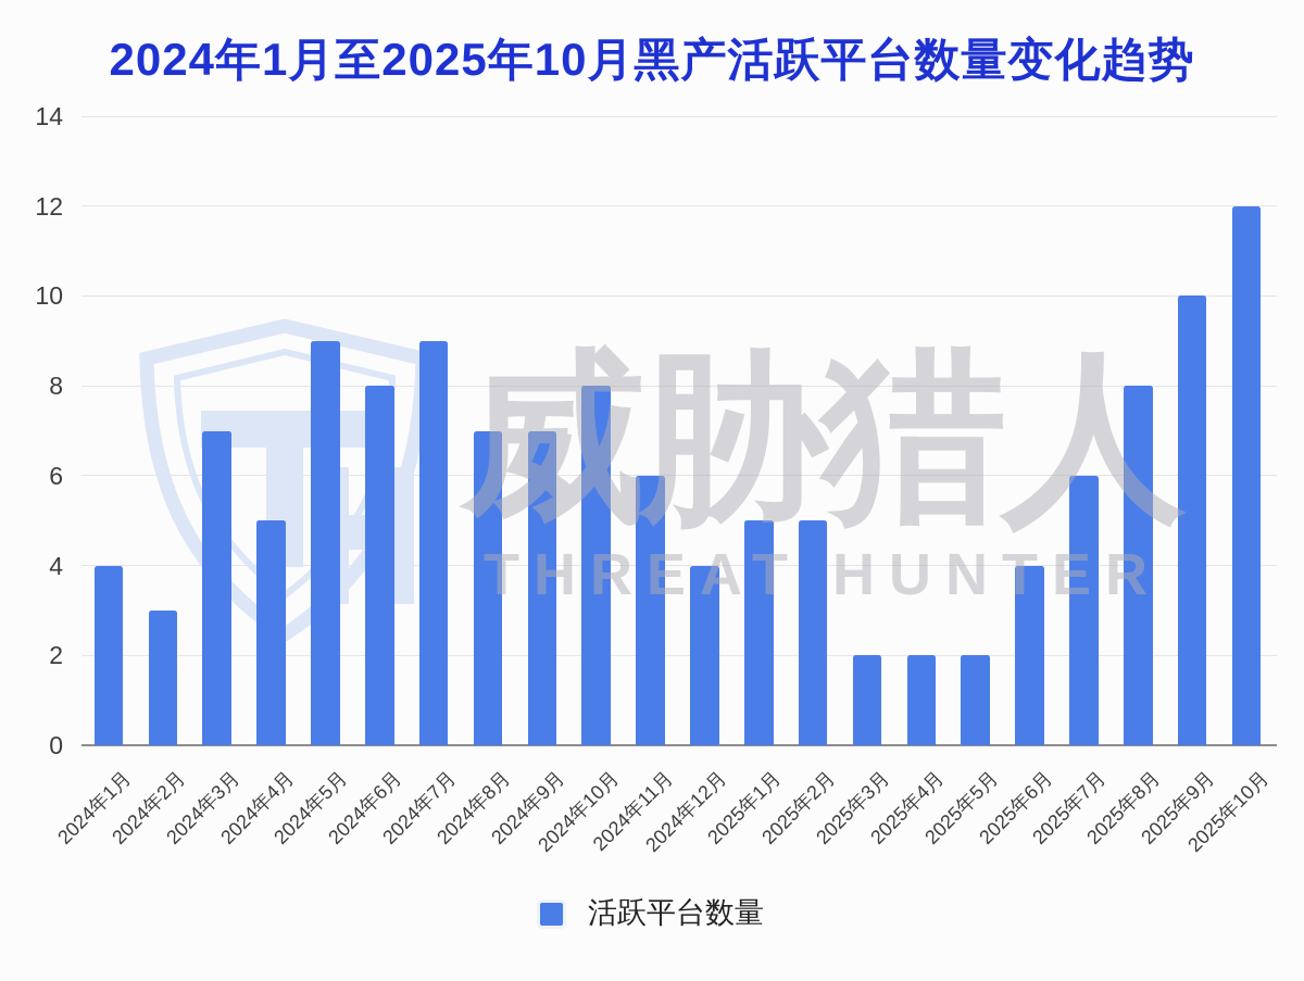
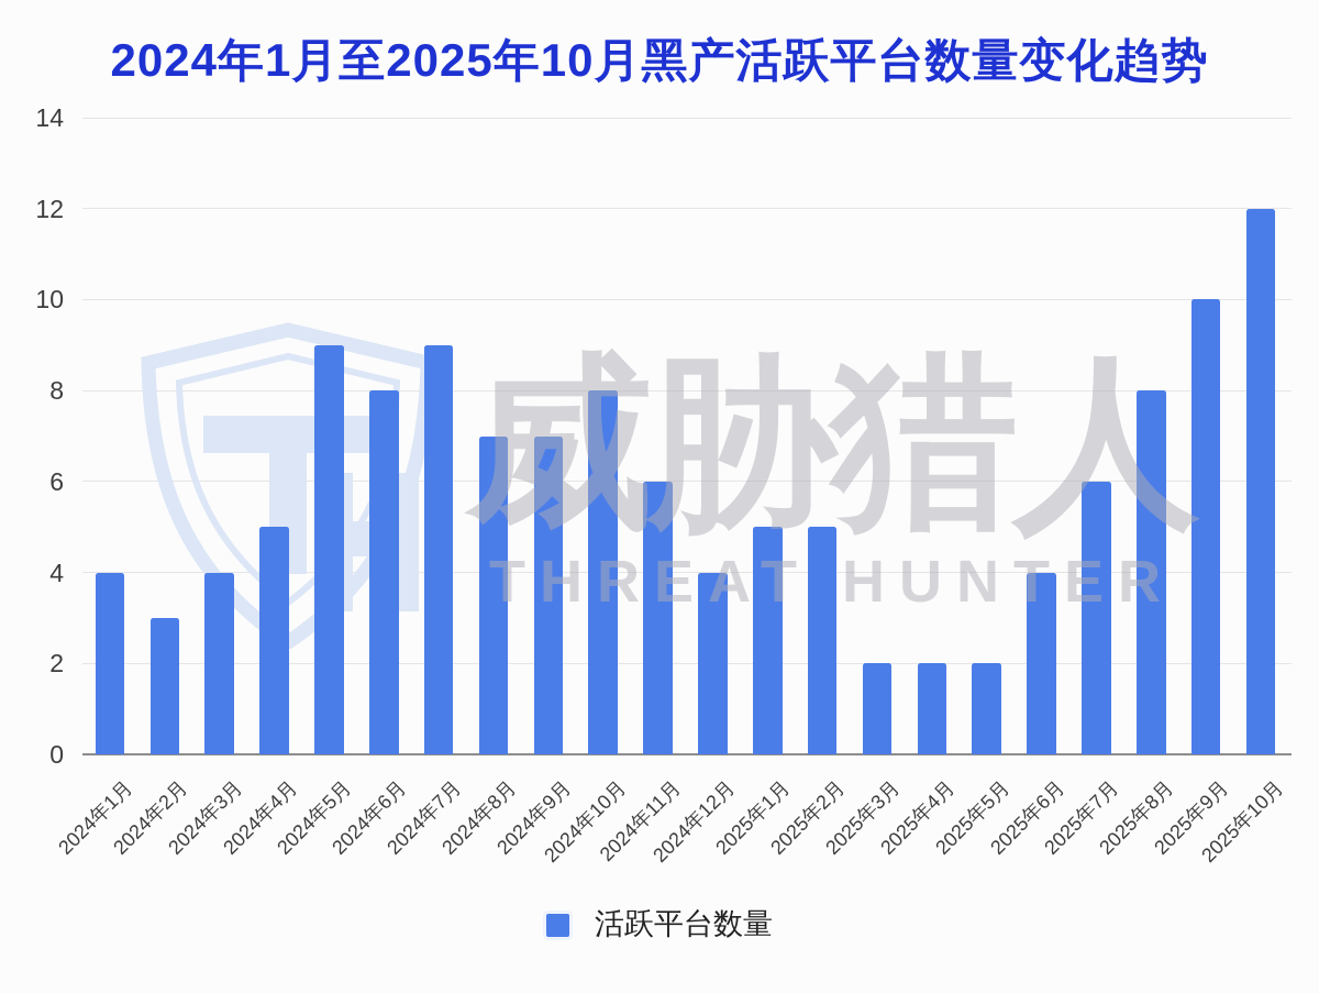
2024年3月: 7 -> 4
